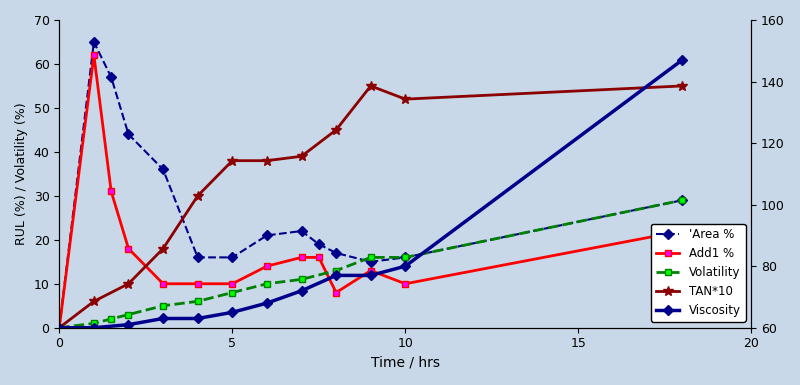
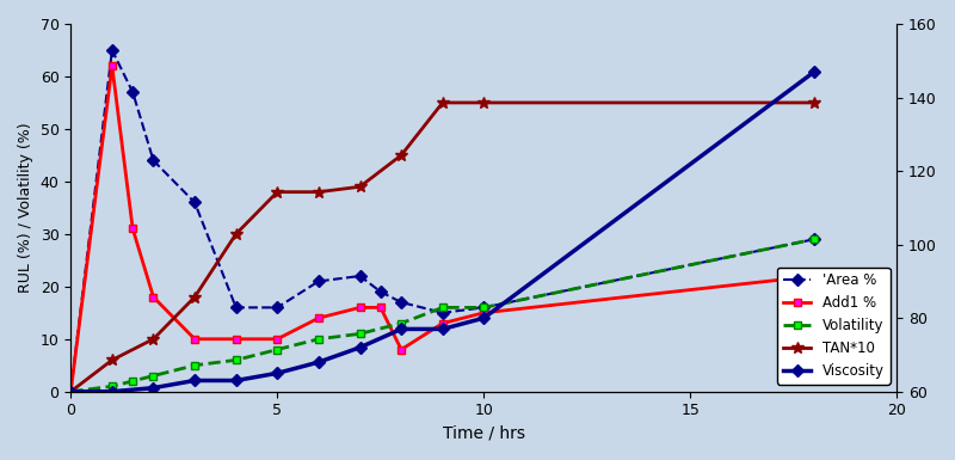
Add1 %/10: 10 -> 15
TAN*10/10: 52 -> 55
